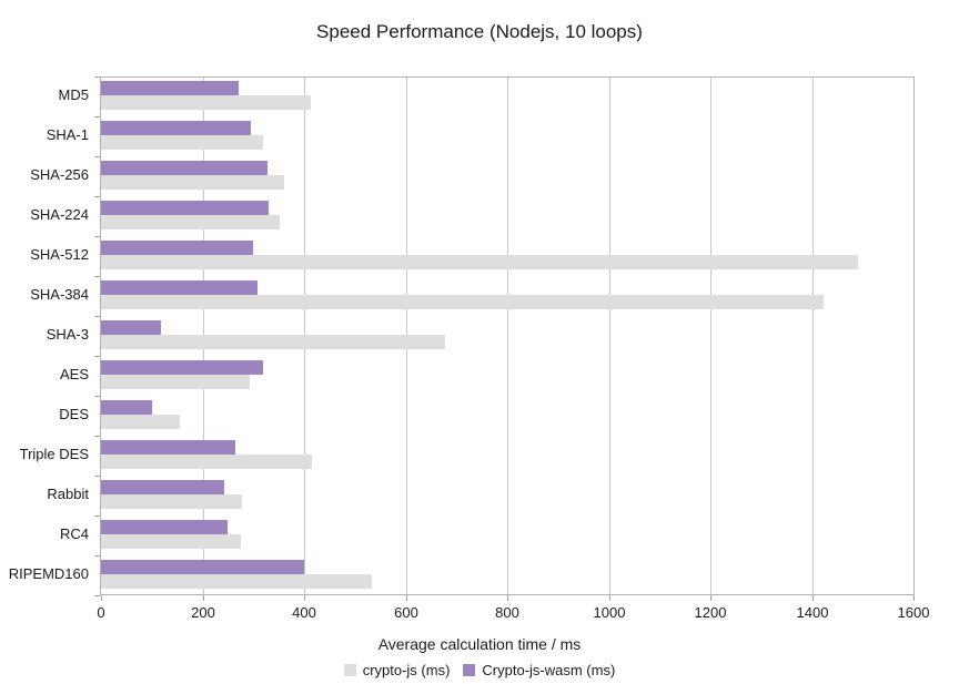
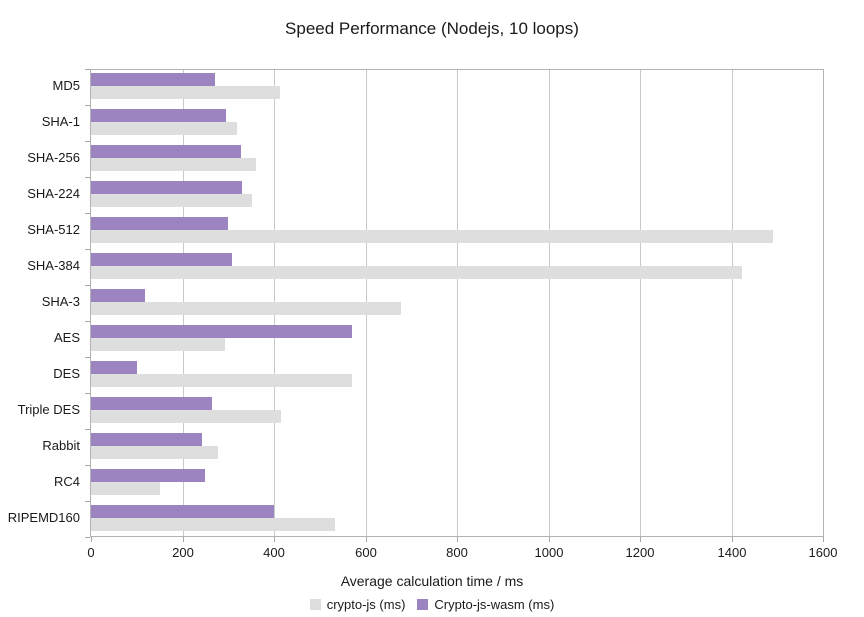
Crypto-js-wasm (ms)/AES: 320 -> 570
crypto-js (ms)/DES: 160 -> 570
crypto-js (ms)/RC4: 280 -> 150
